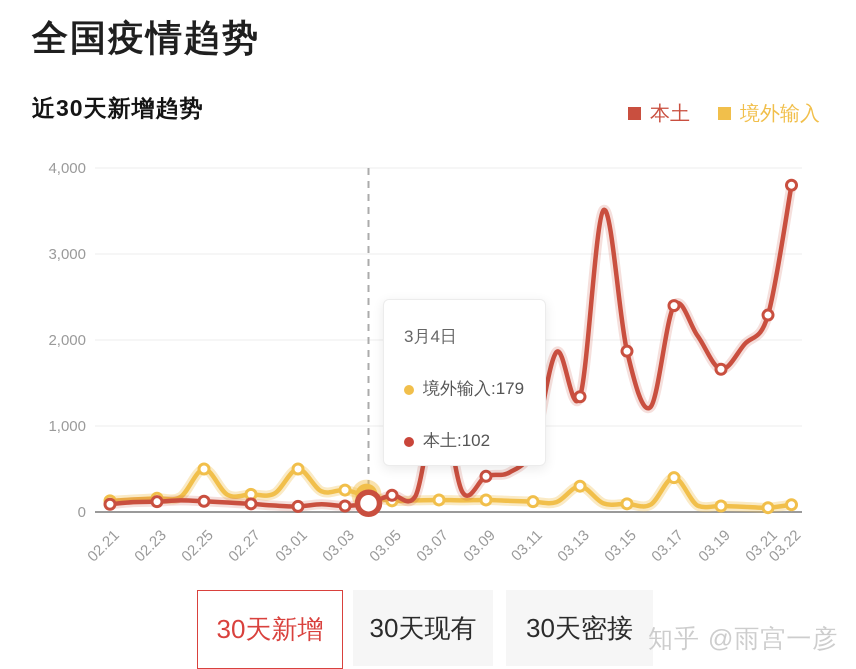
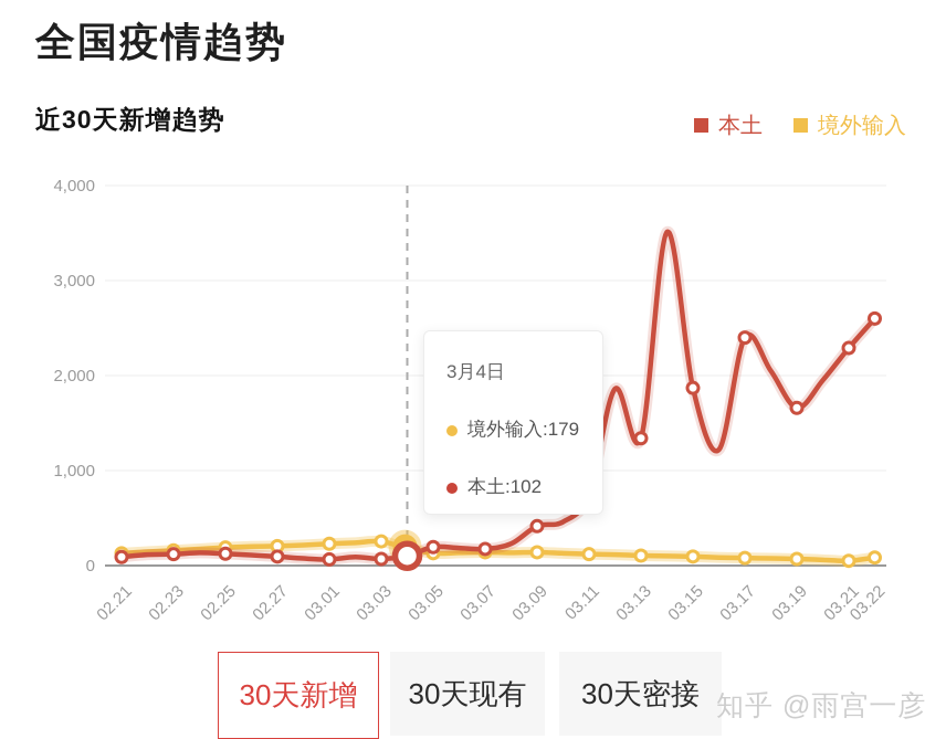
境外输入/02.25: 500 -> 200
境外输入/03.01: 500 -> 200
本土/03.07: 1300 -> 200
境外输入/03.13: 300 -> 100
境外输入/03.17: 400 -> 100
本土/03.22: 3800 -> 2600
